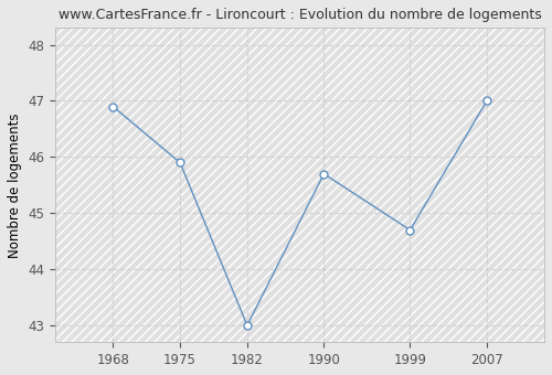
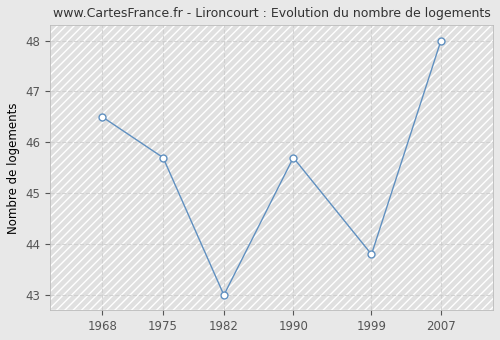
1968: 46.9 -> 46.5
1975: 45.9 -> 45.7
1999: 44.7 -> 43.8
2007: 47.0 -> 48.0
